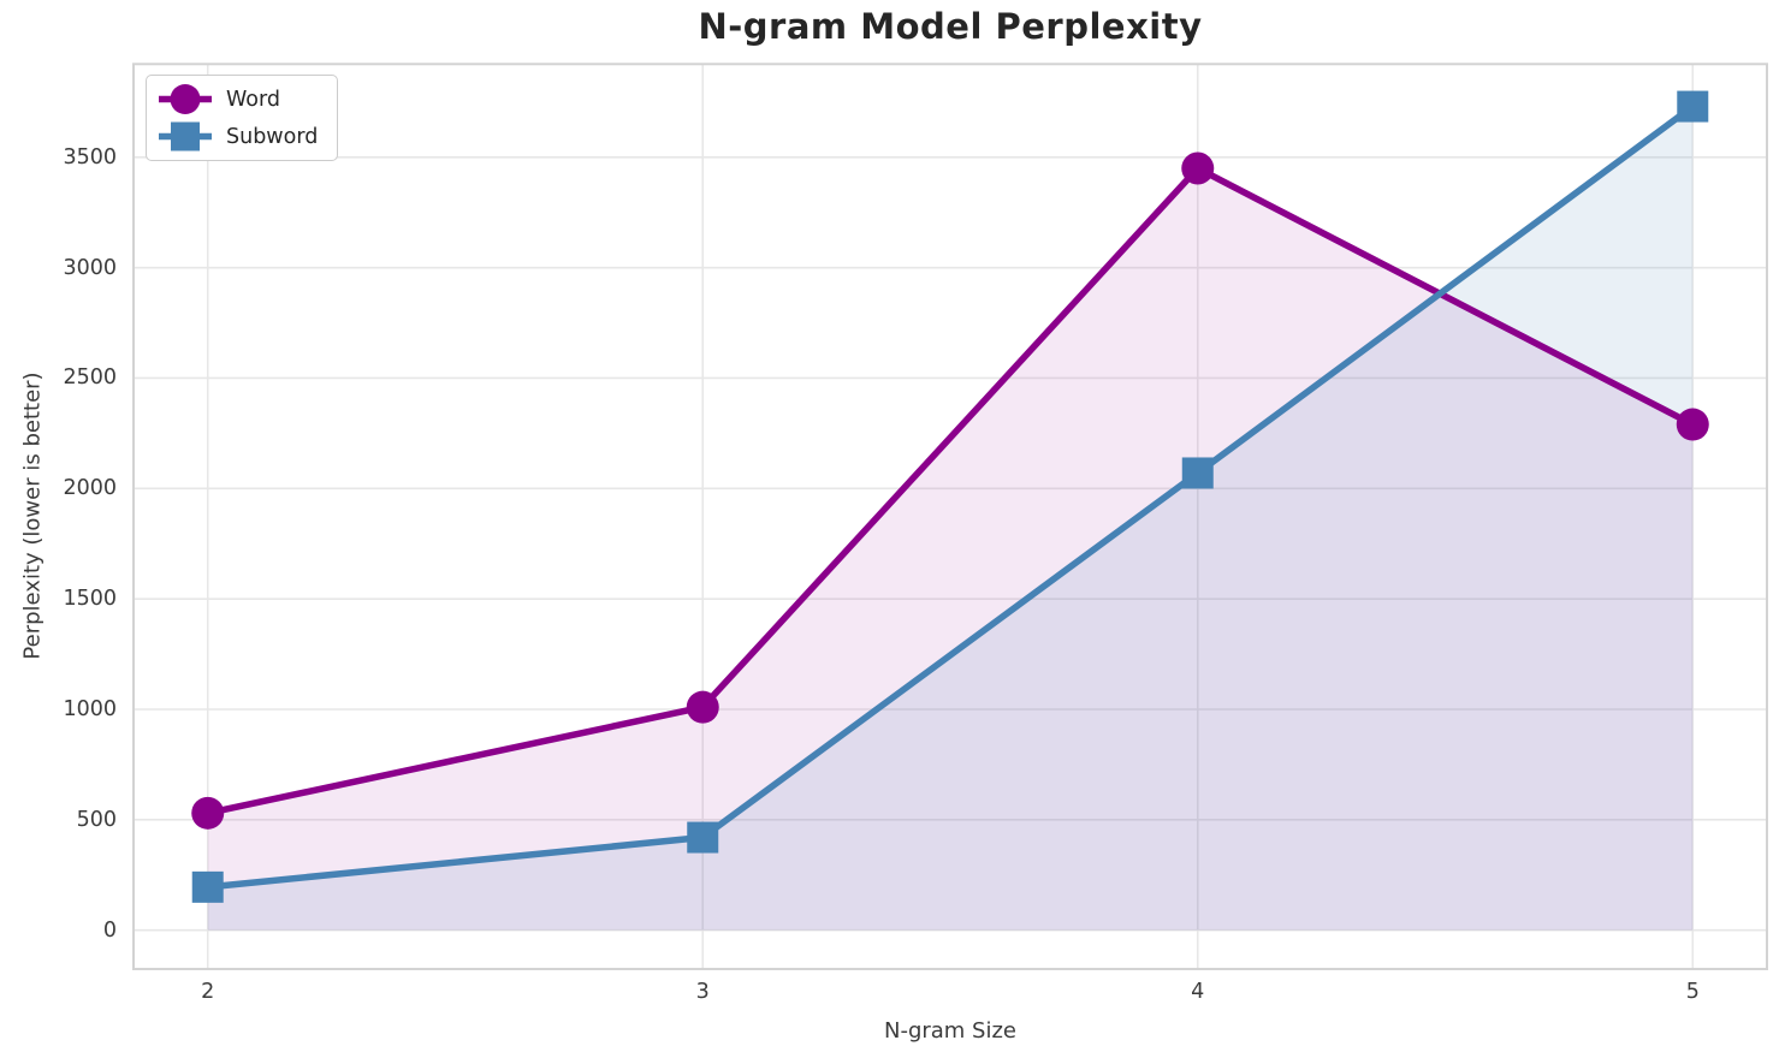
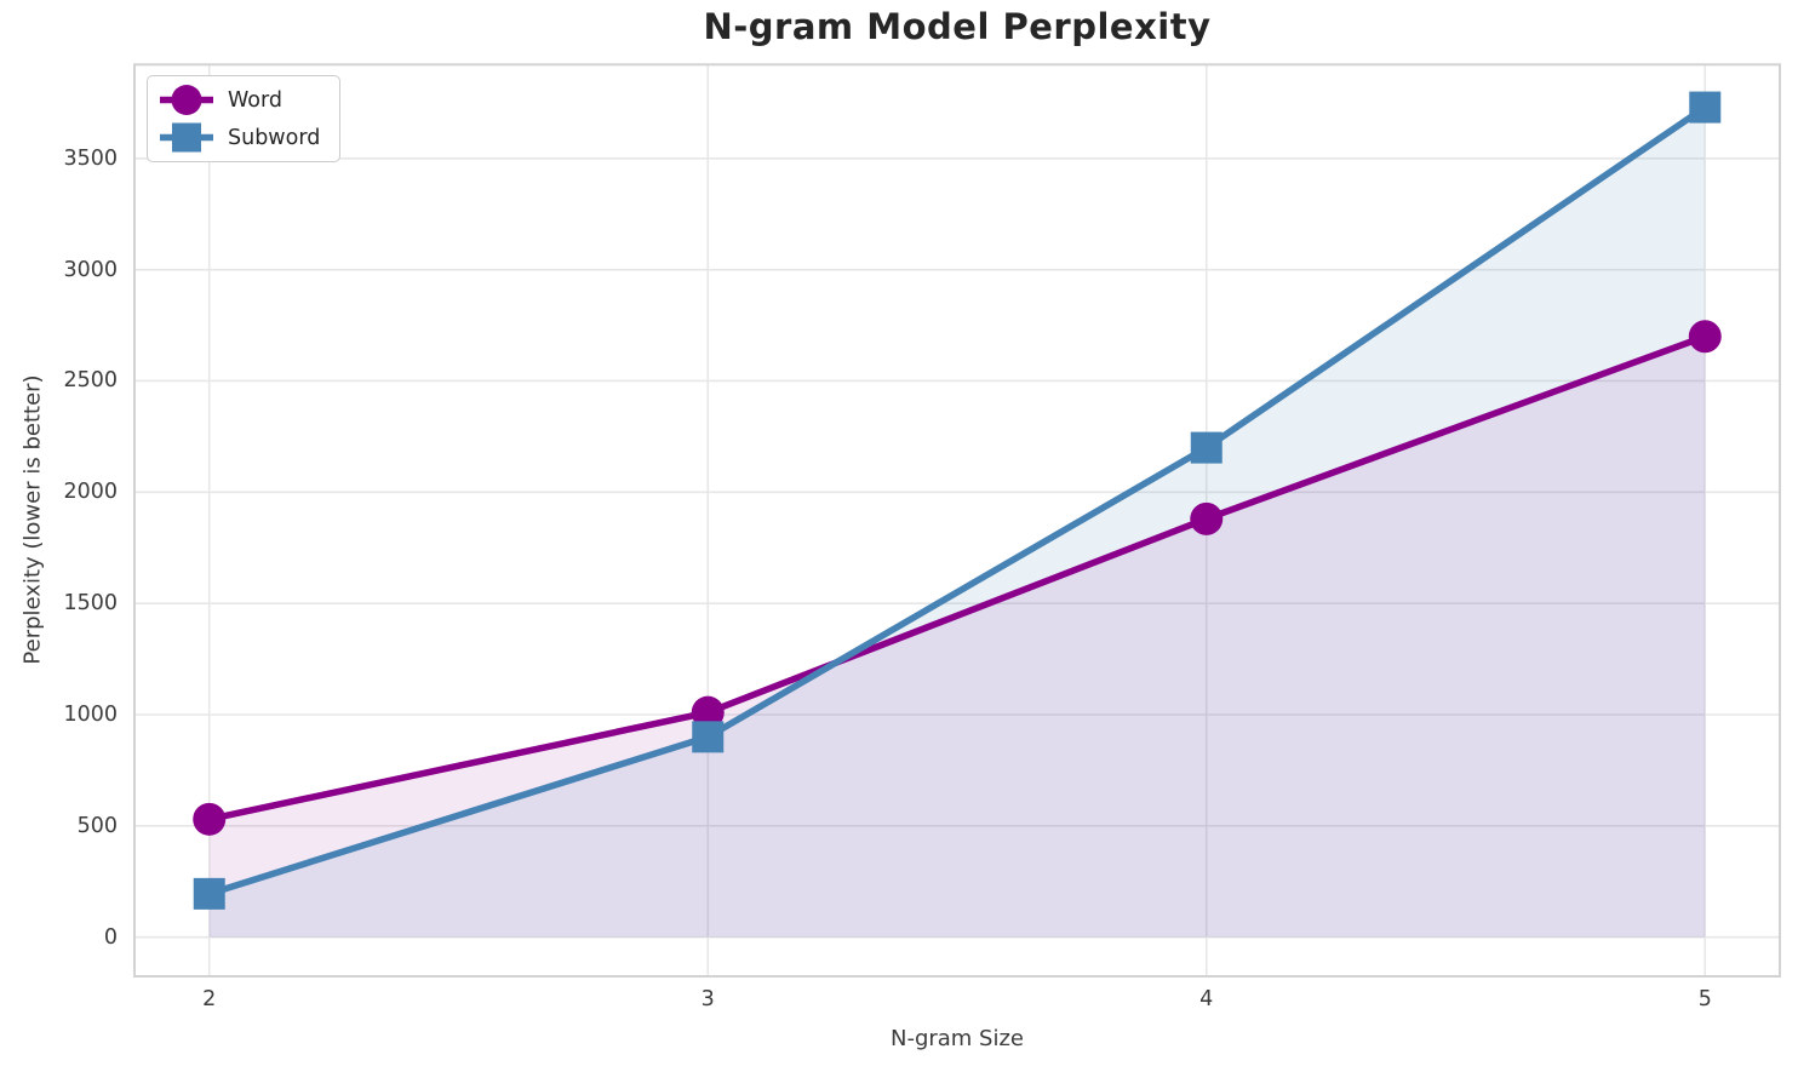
Subword/3: 420 -> 900
Word/4: 3450 -> 1880
Subword/4: 2070 -> 2200
Word/5: 2290 -> 2700
